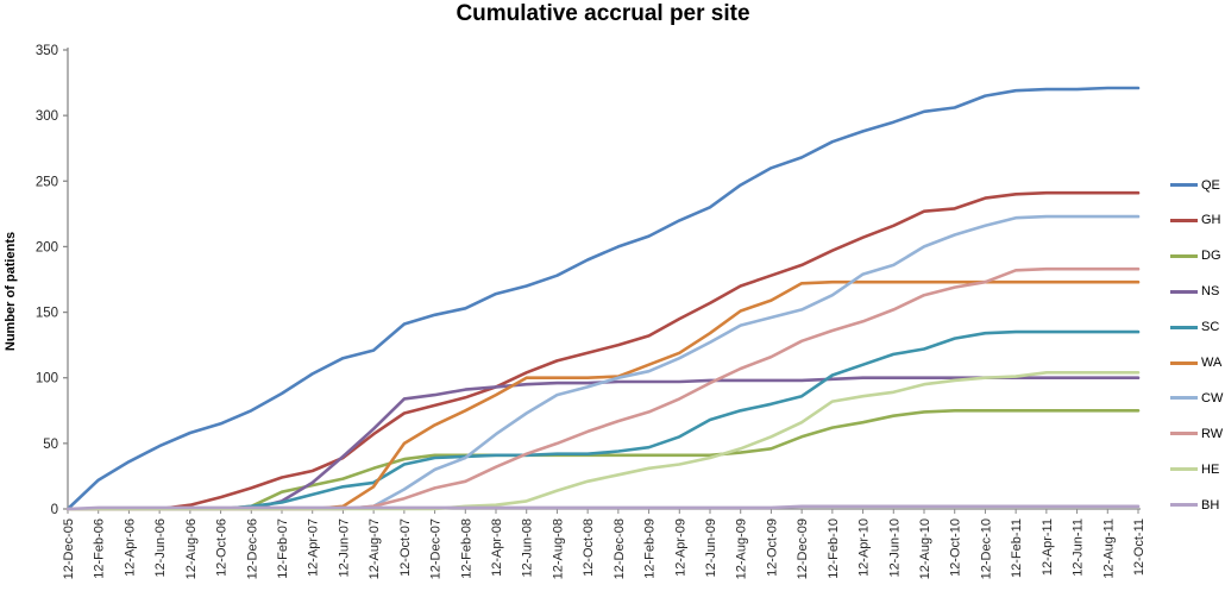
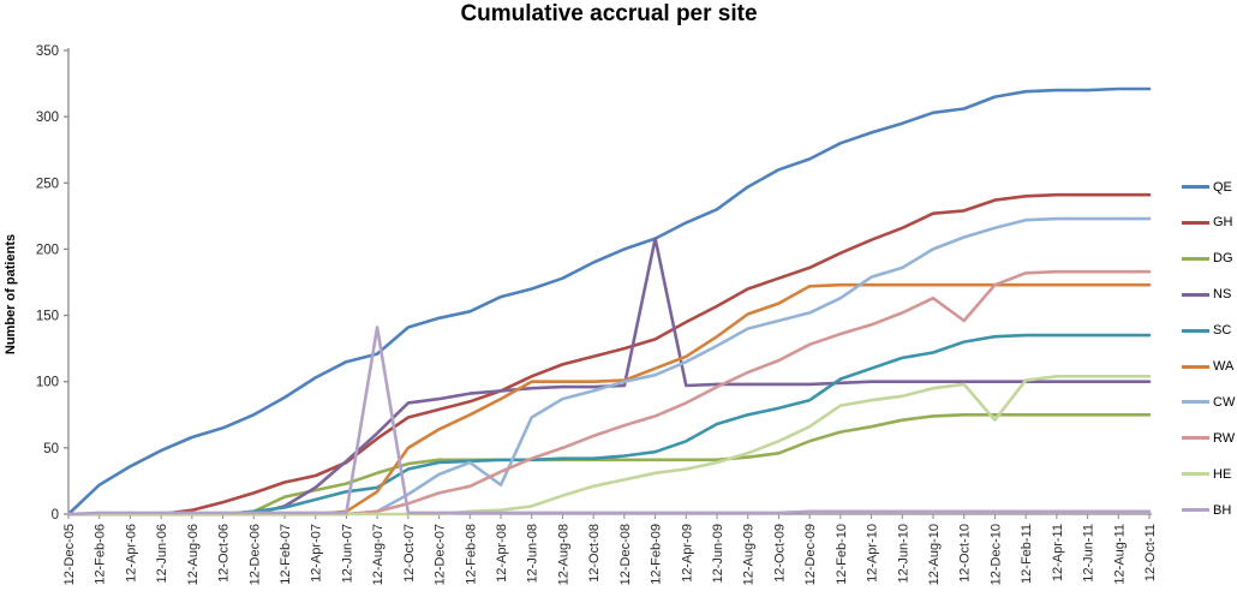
BH/12-Aug-07: 1 -> 141
CW/12-Apr-08: 57 -> 22
NS/12-Feb-09: 97 -> 208
RW/12-Oct-10: 169 -> 146
HE/12-Dec-10: 100 -> 71
